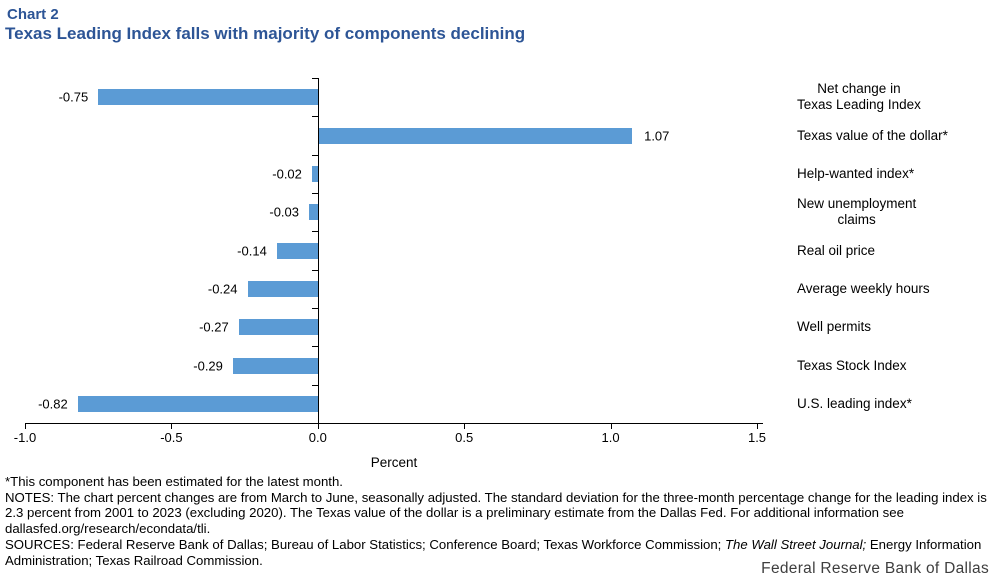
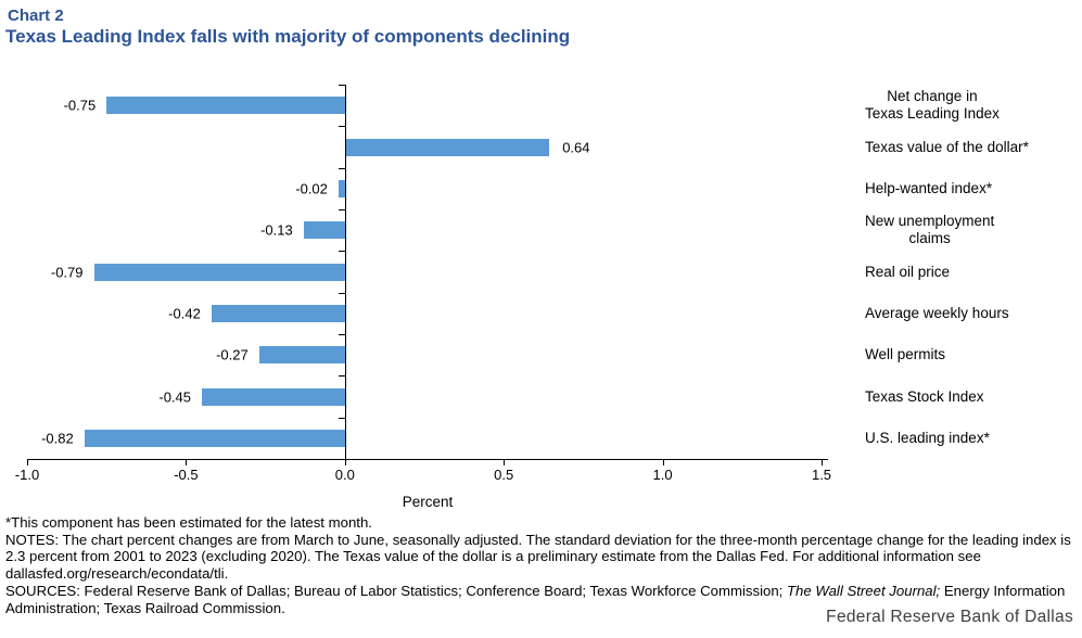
Texas value of the dollar*: 1.07 -> 0.64
New unemployment claims: -0.03 -> -0.13
Real oil price: -0.14 -> -0.79
Average weekly hours: -0.24 -> -0.42
Texas Stock Index: -0.29 -> -0.45
